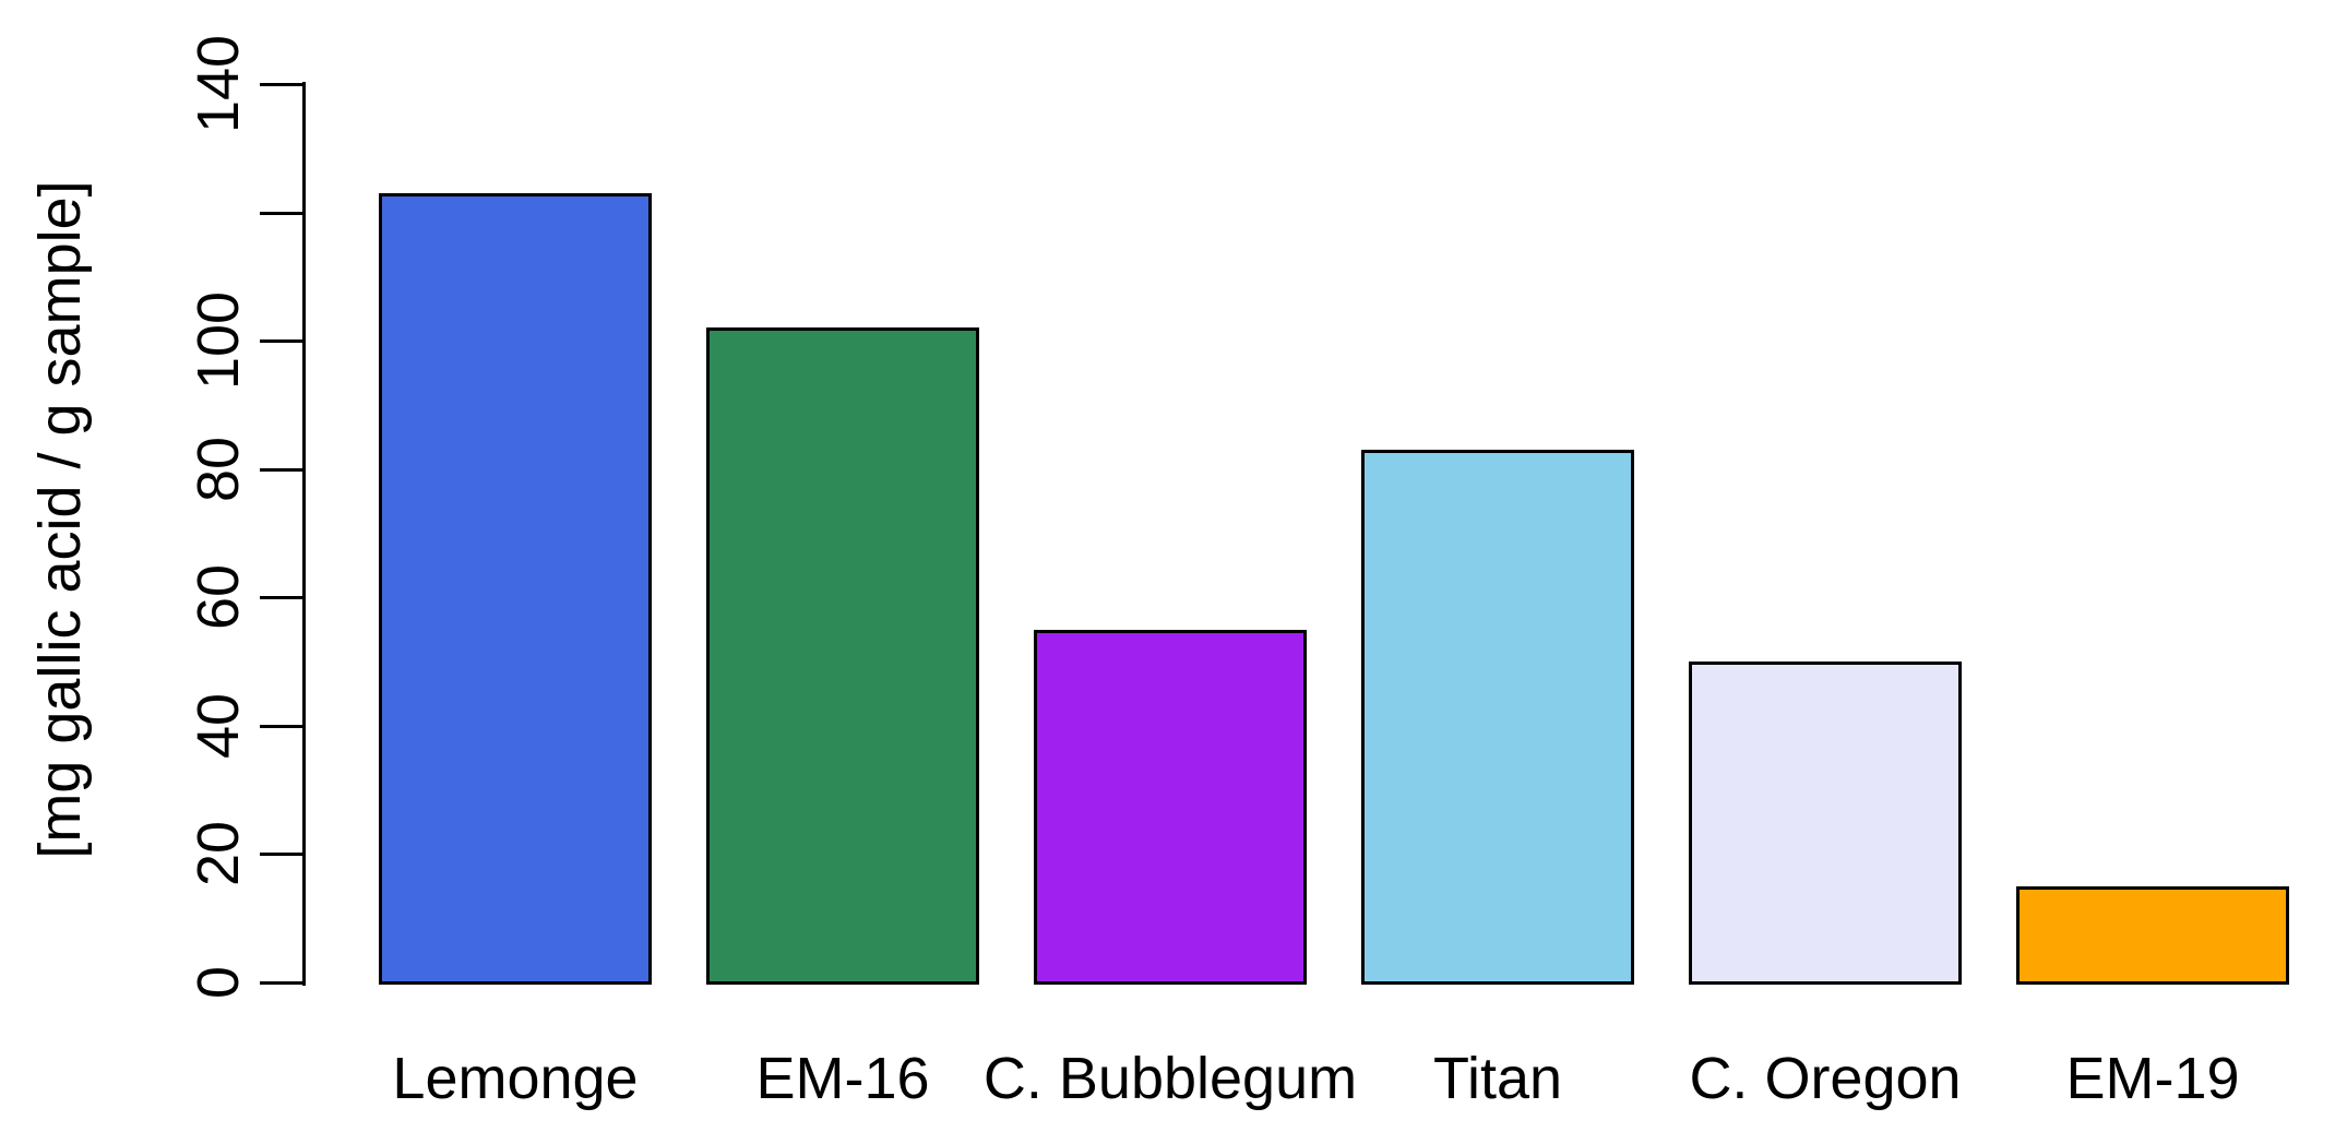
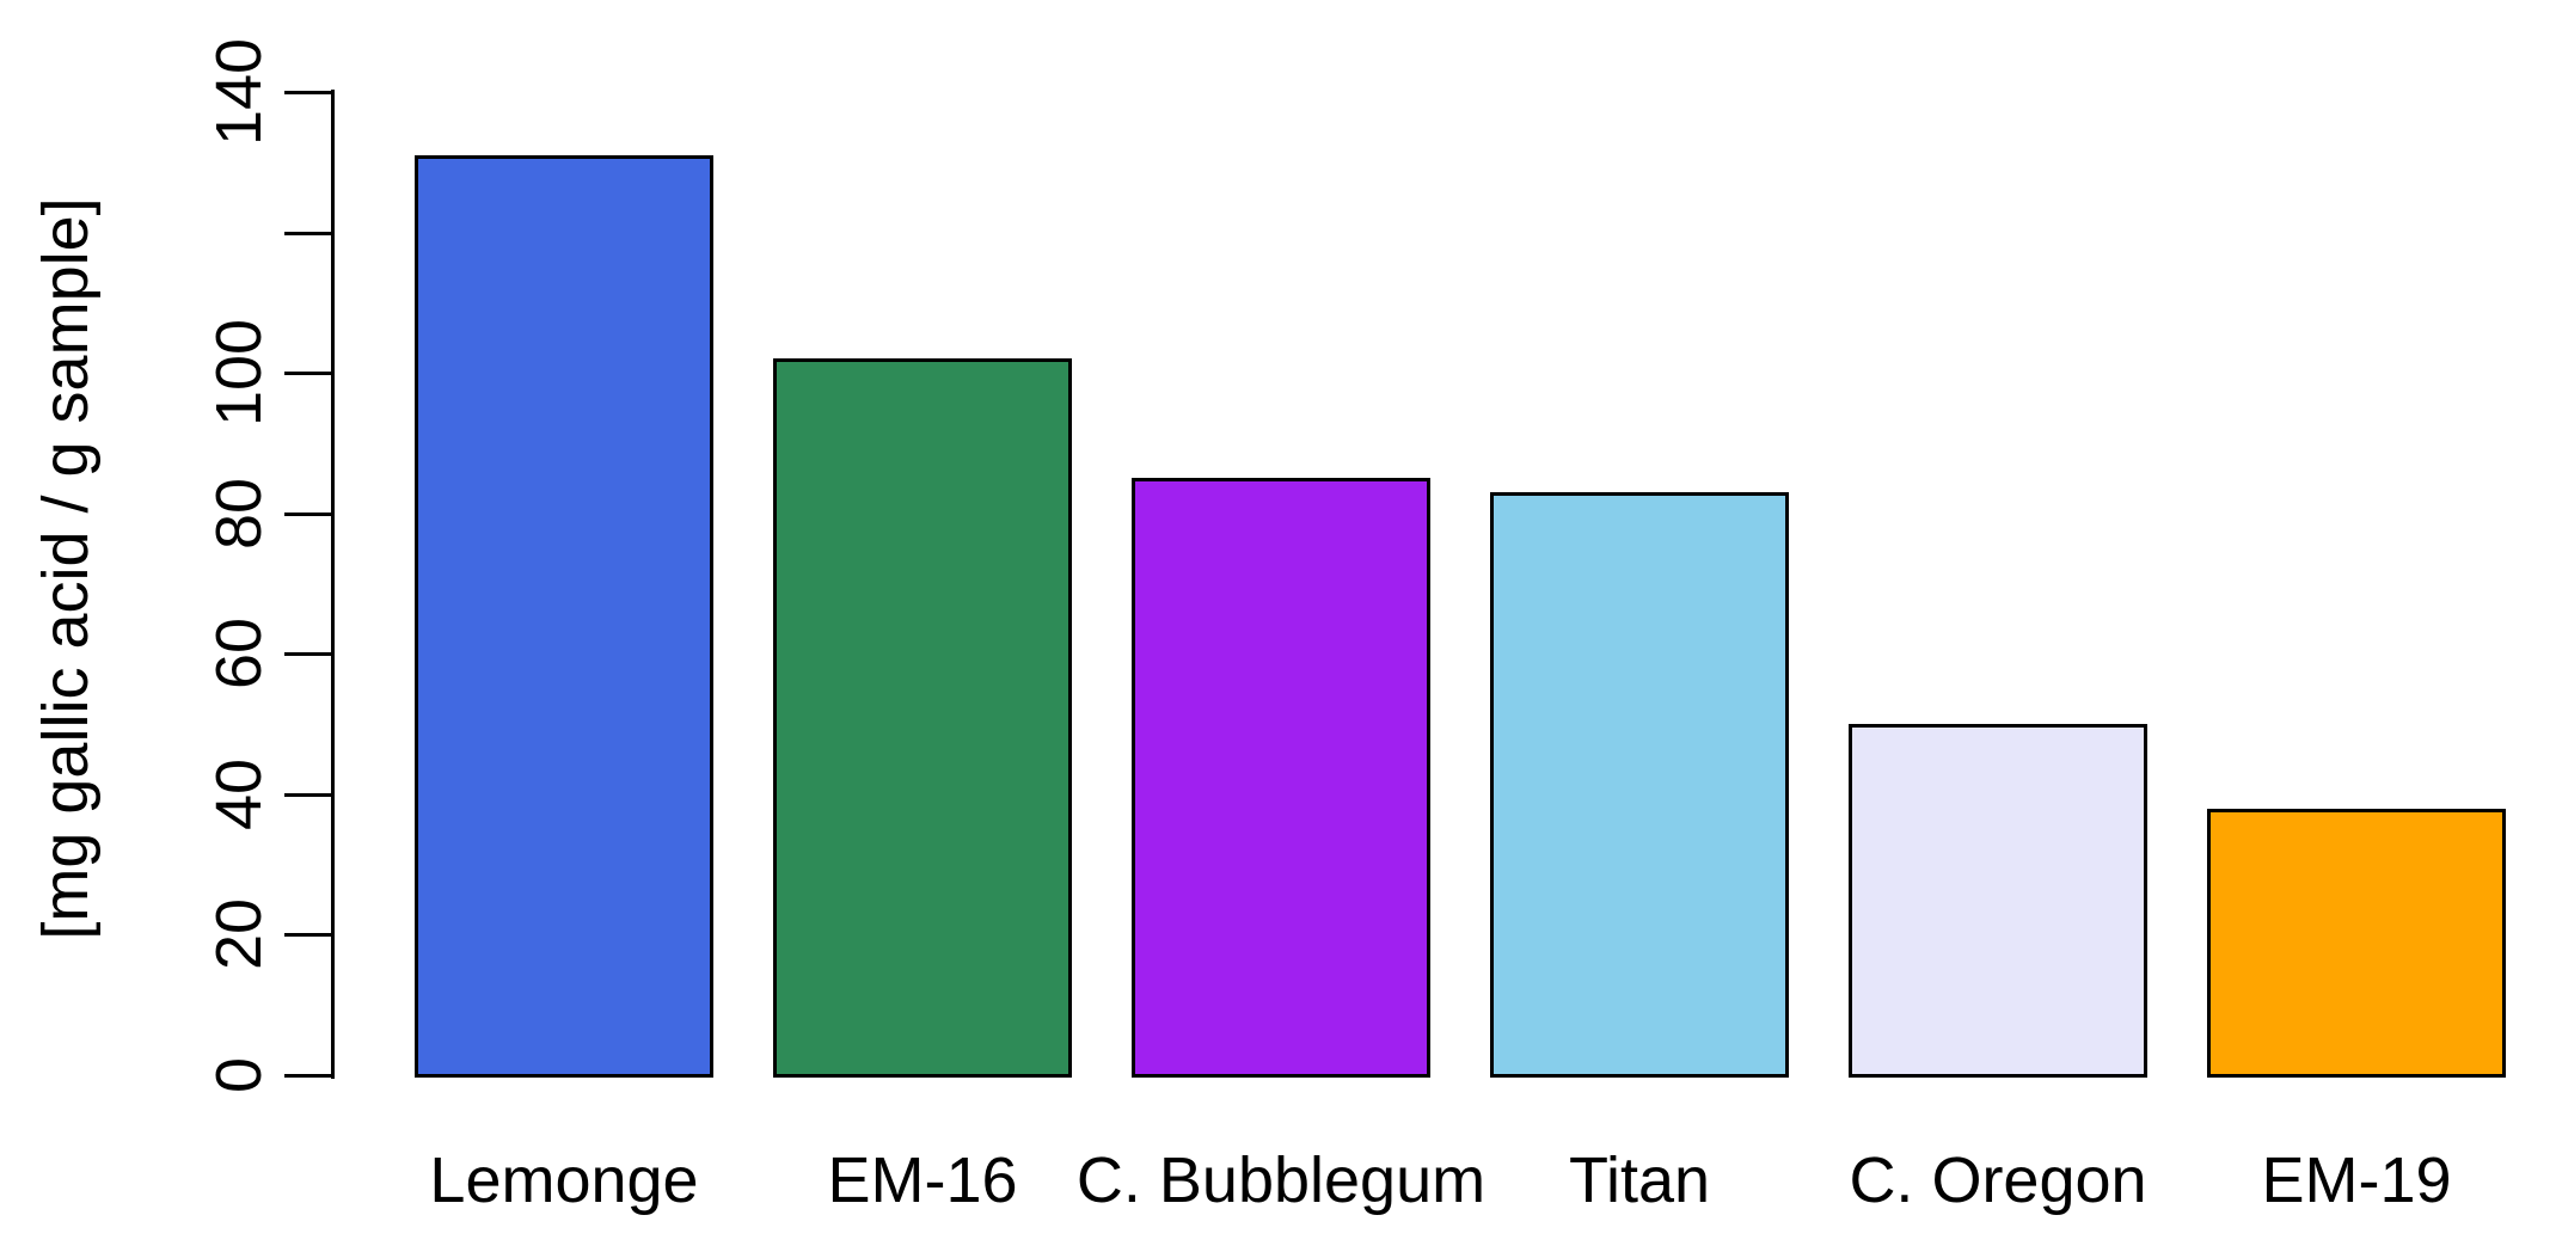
Lemonge: 123 -> 131
C. Bubblegum: 55 -> 85
EM-19: 15 -> 38
